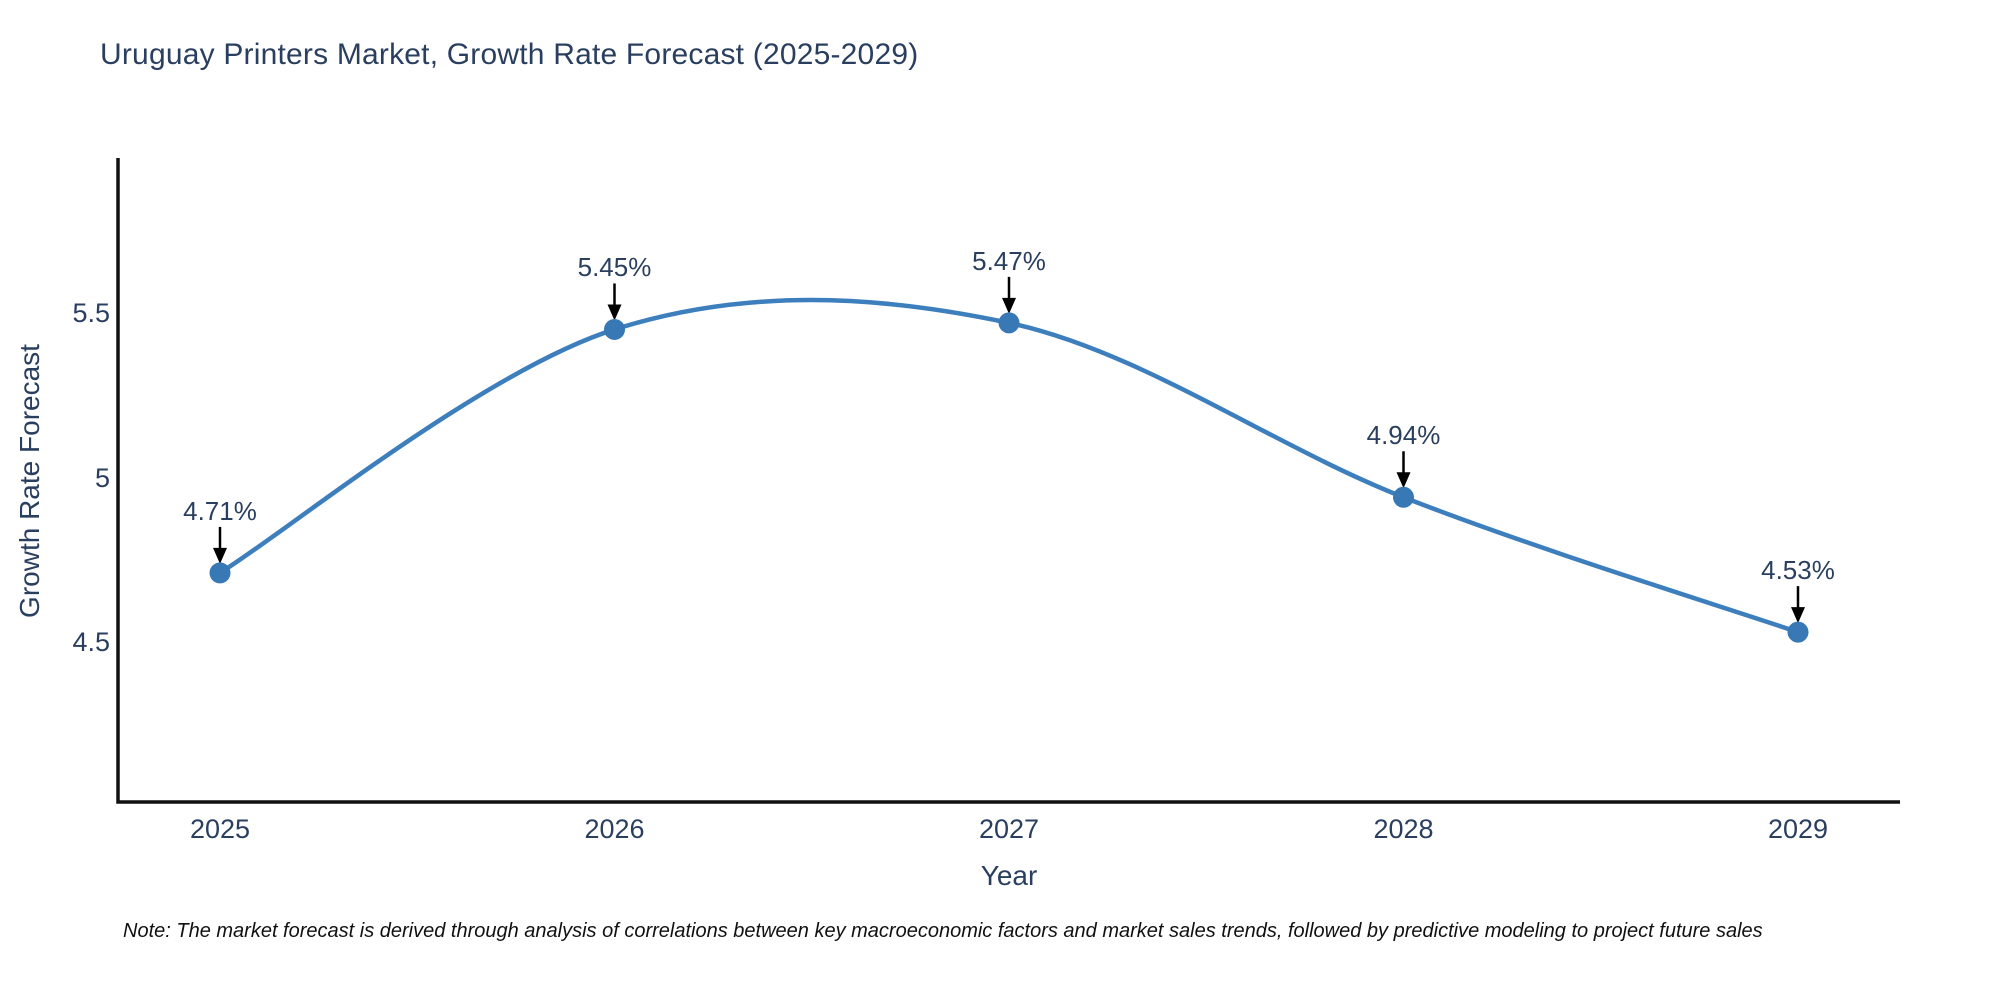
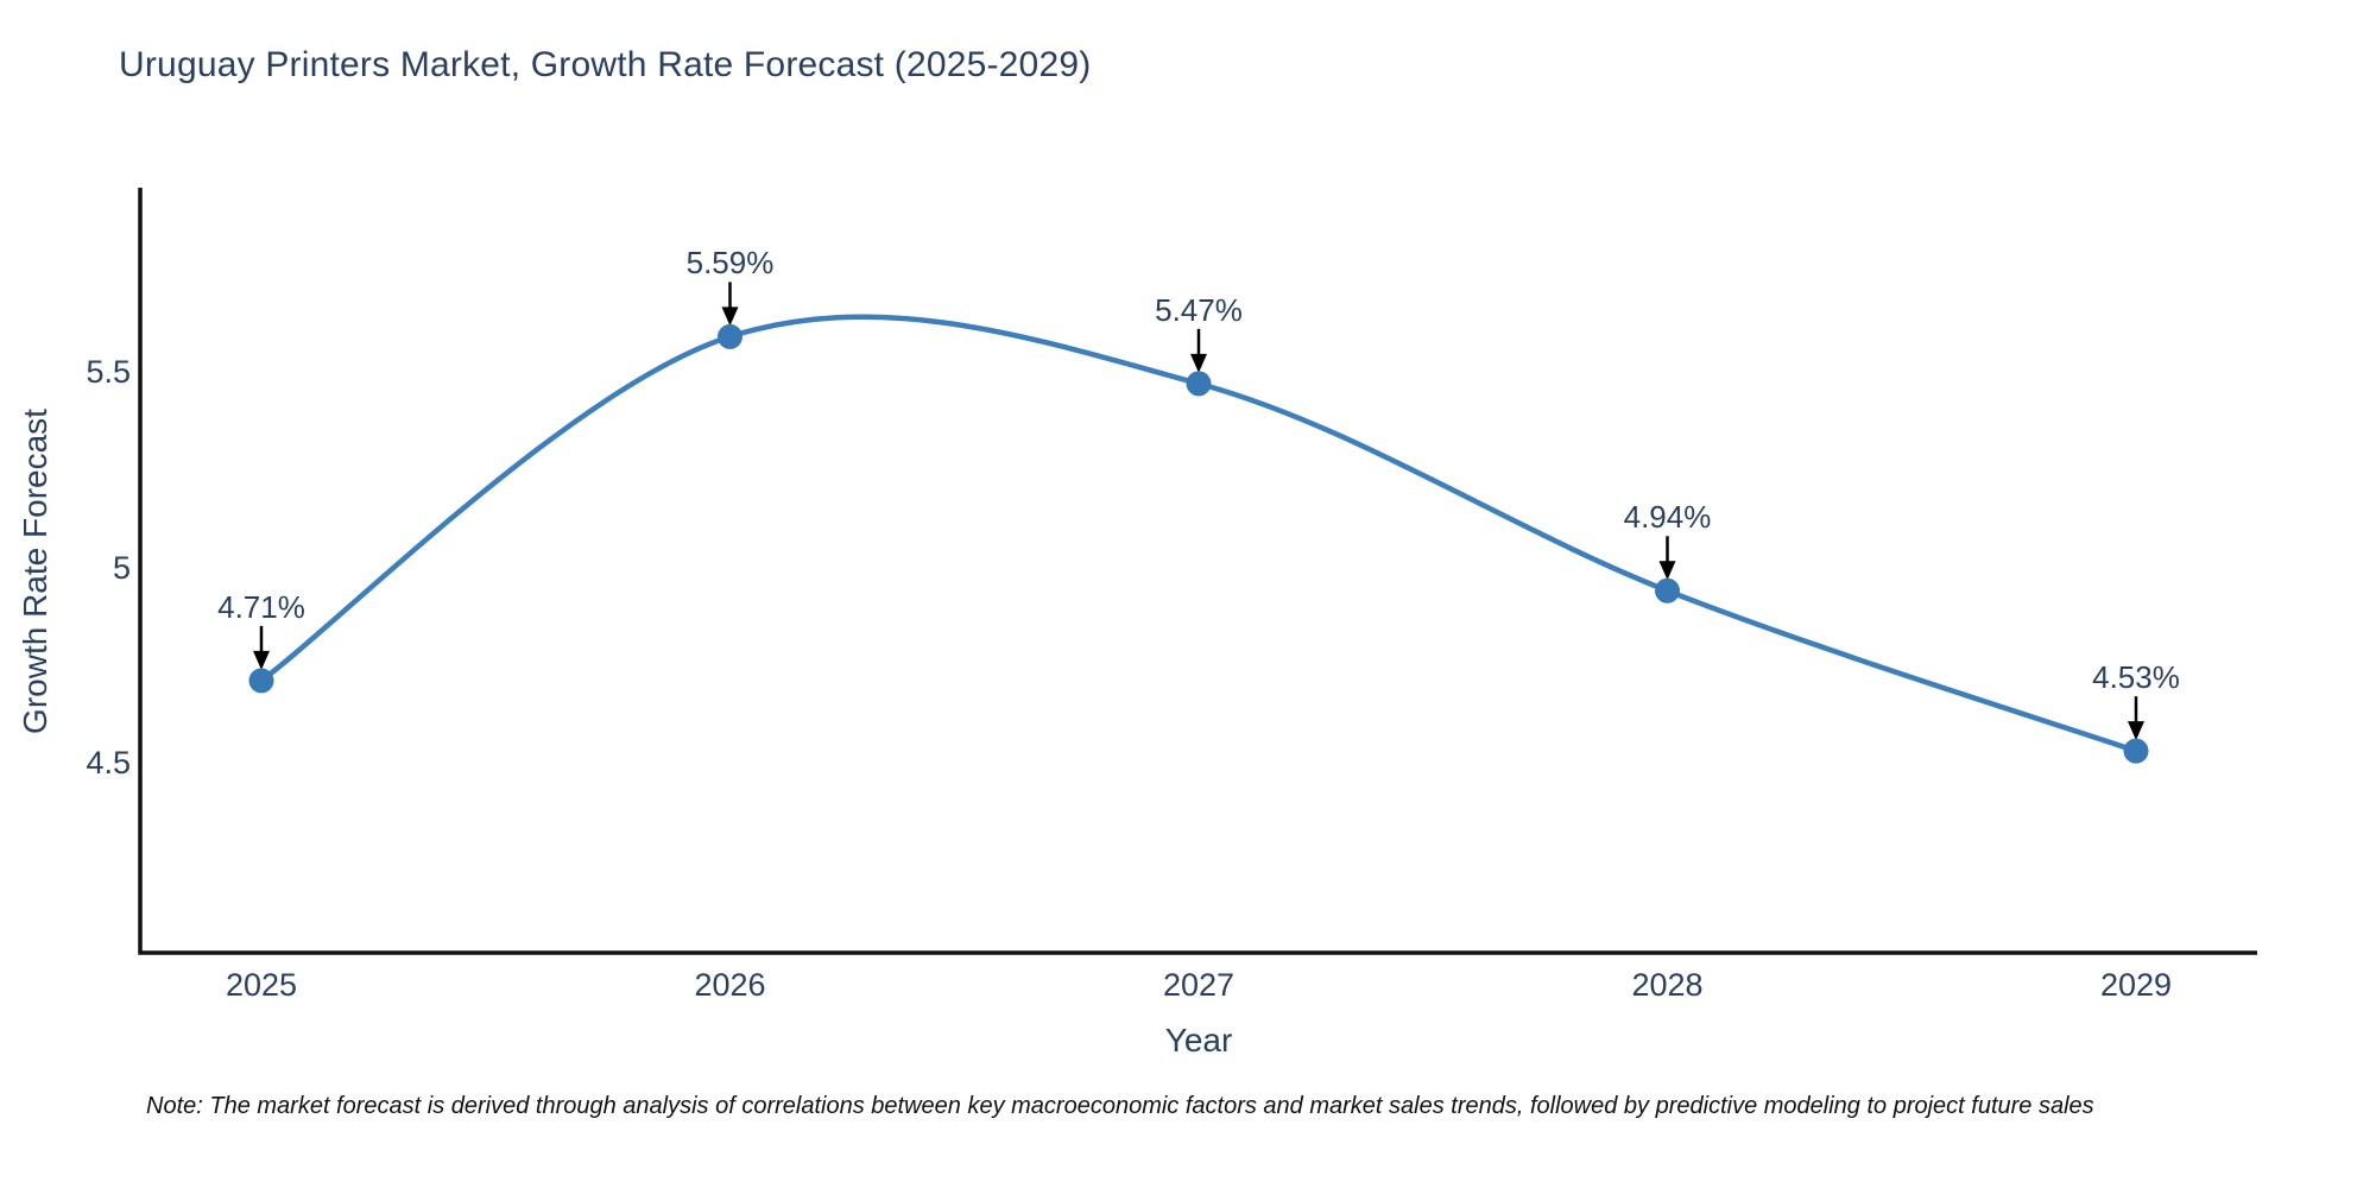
2026: 5.45% -> 5.59%
